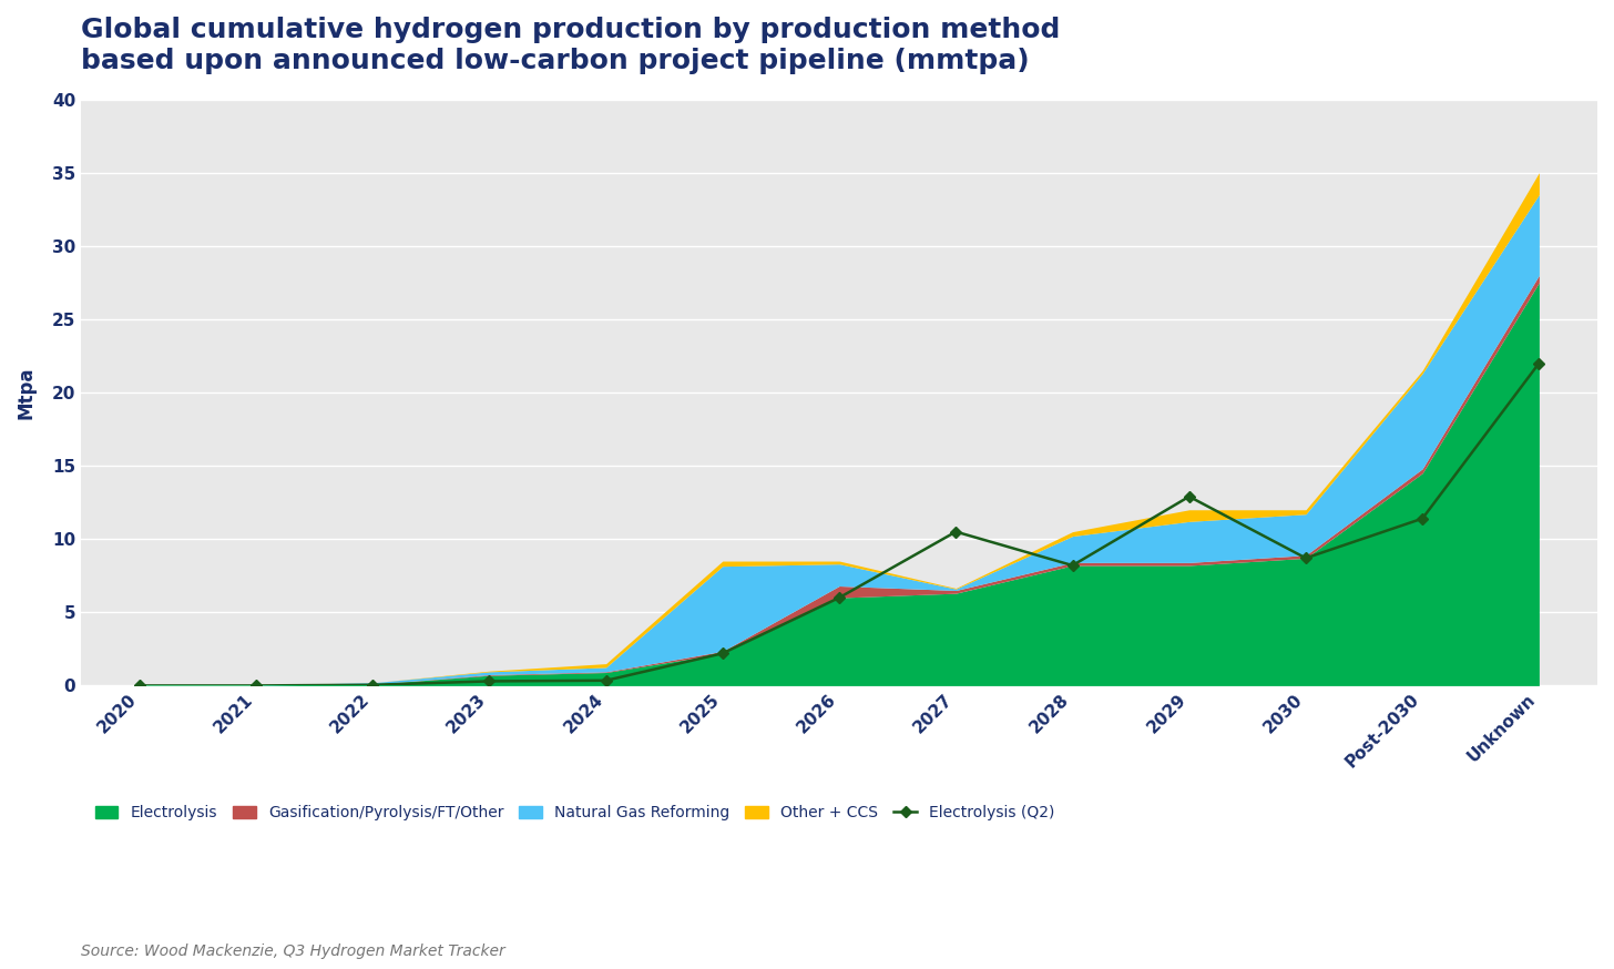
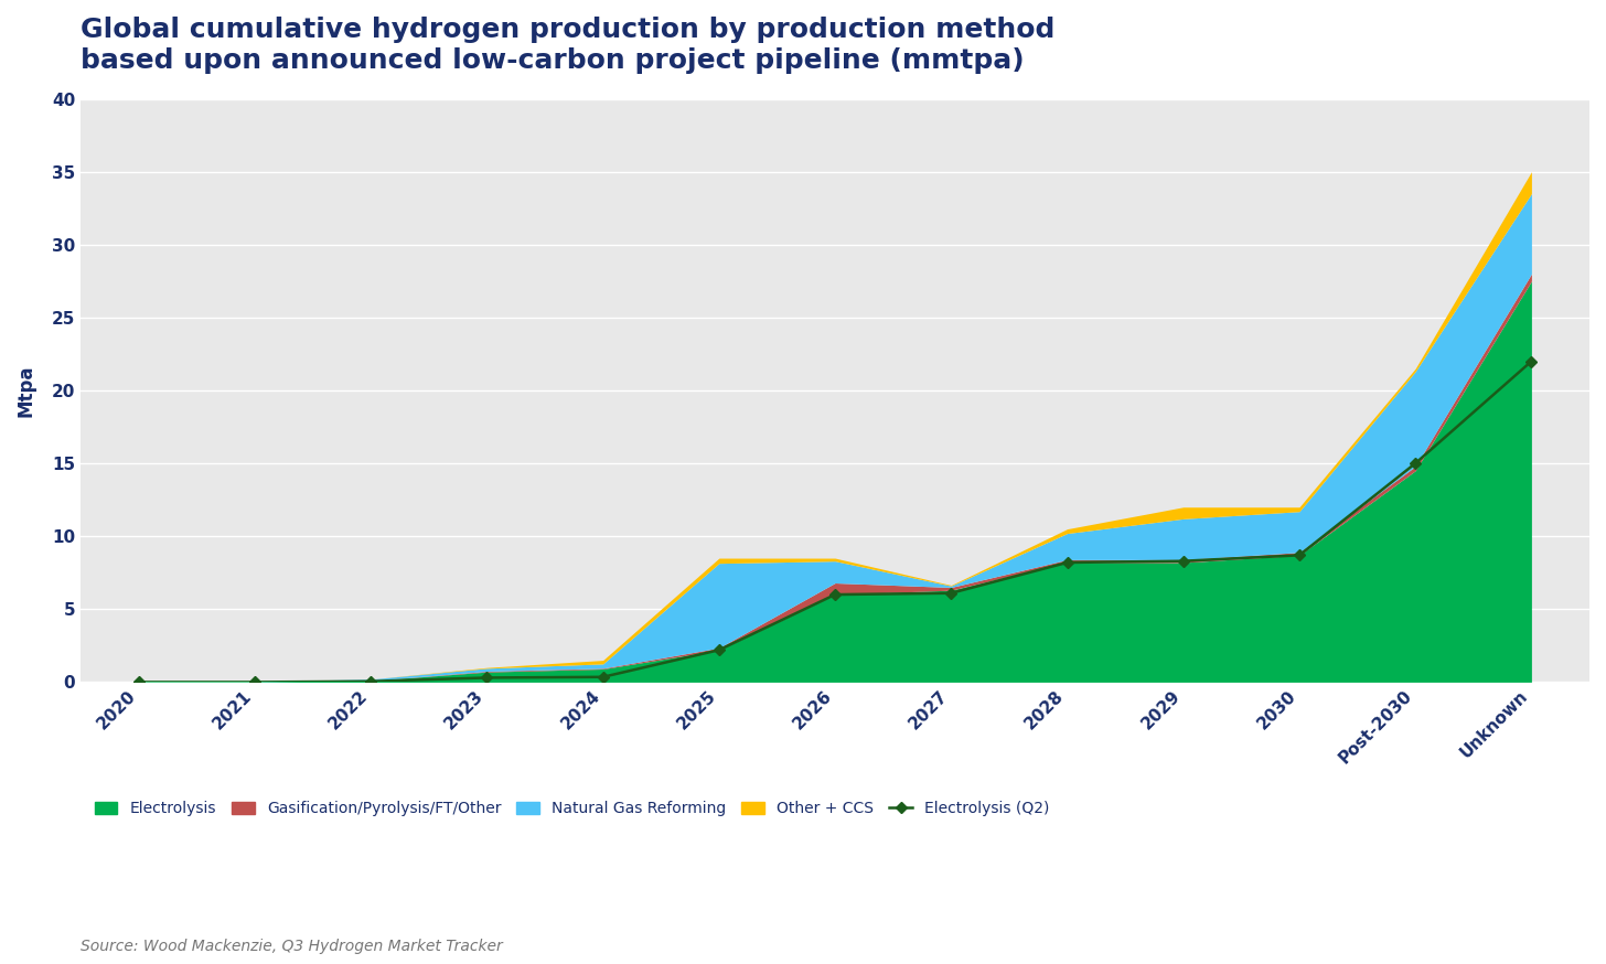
Electrolysis (Q2)/2027: 10.5 -> 6.1
Electrolysis (Q2)/2029: 12.9 -> 8.3
Electrolysis (Q2)/Post-2030: 11.4 -> 15.0
